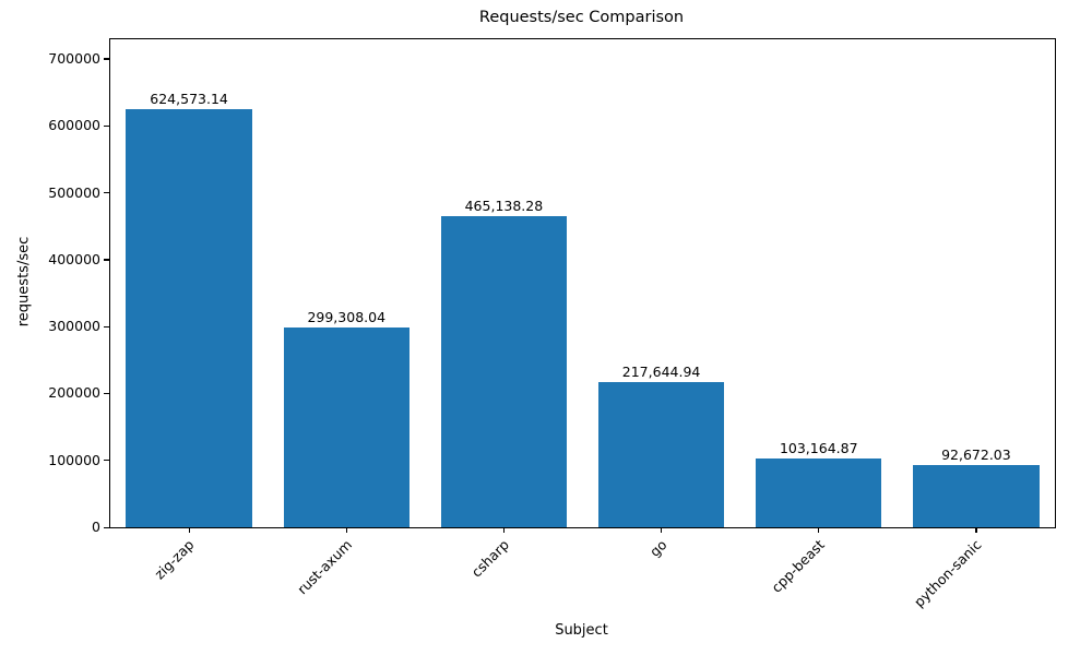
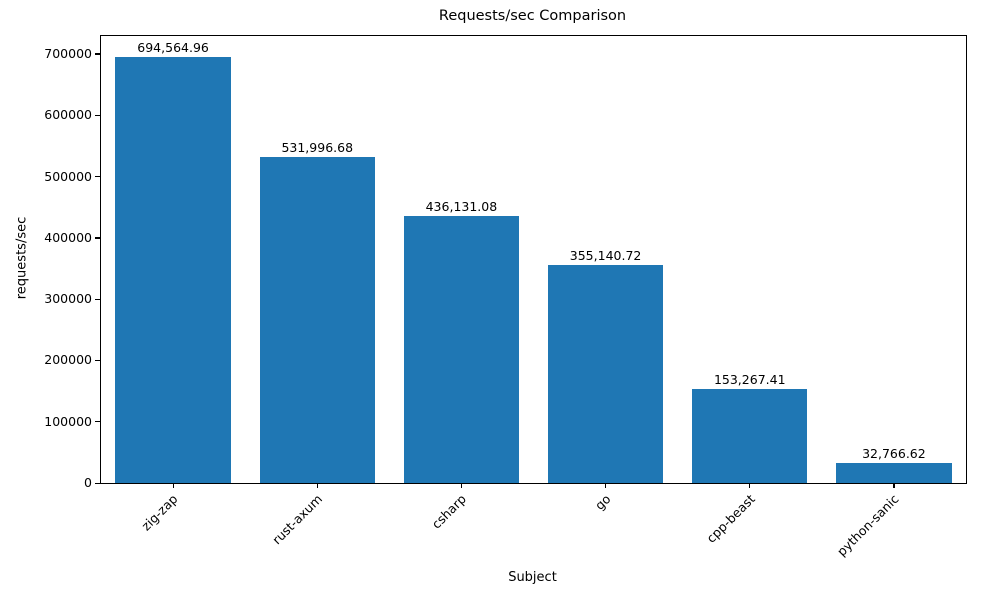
zig-zap: 624,573.14 -> 694,564.96
rust-axum: 299,308.04 -> 531,996.68
csharp: 465,138.28 -> 436,131.08
go: 217,644.94 -> 355,140.72
cpp-beast: 103,164.87 -> 153,267.41
python-sanic: 92,672.03 -> 32,766.62
